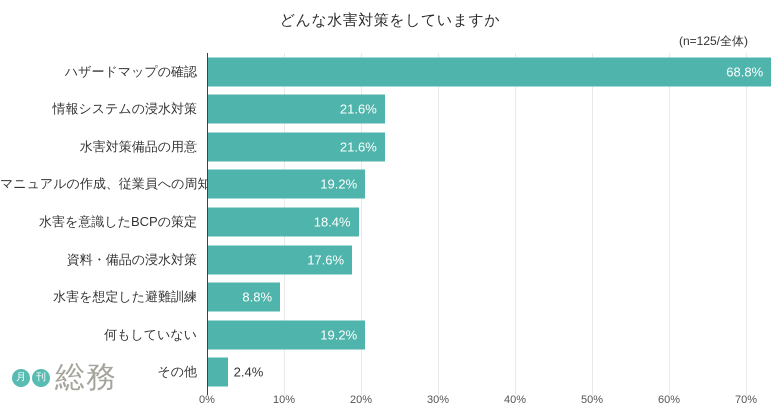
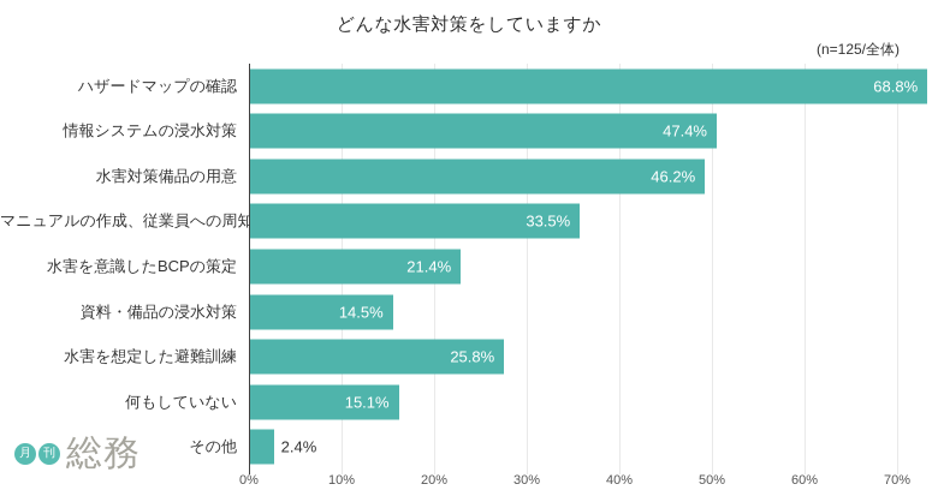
情報システムの浸水対策: 21.6% -> 47.4%
水害対策備品の用意: 21.6% -> 46.2%
マニュアルの作成、従業員への周知: 19.2% -> 33.5%
水害を意識したBCPの策定: 18.4% -> 21.4%
資料・備品の浸水対策: 17.6% -> 14.5%
水害を想定した避難訓練: 8.8% -> 25.8%
何もしていない: 19.2% -> 15.1%
